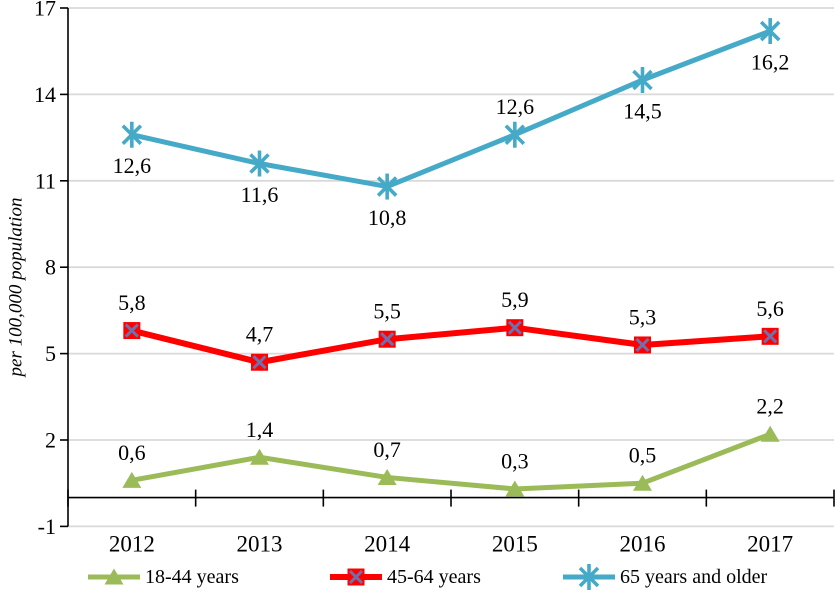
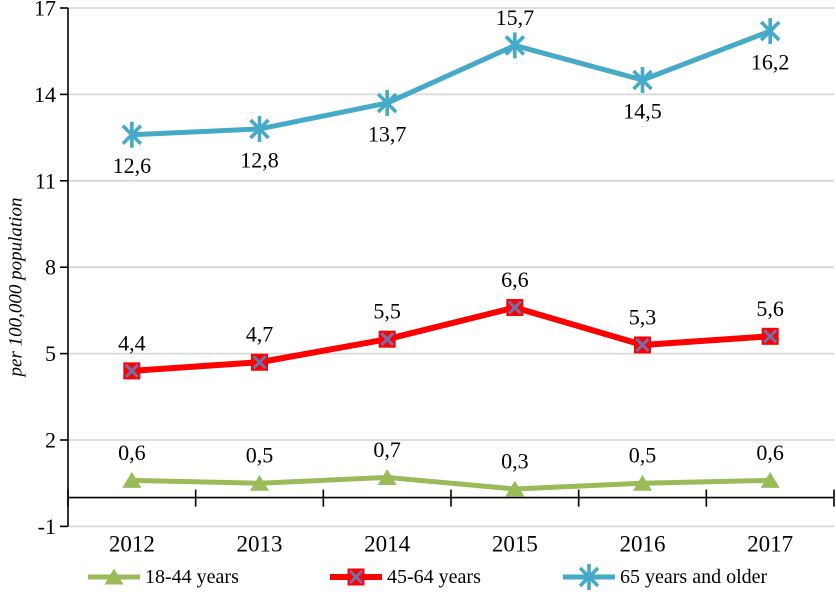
45-64 years/2012: 5,8 -> 4,4
18-44 years/2013: 1,4 -> 0,5
65 years and older/2013: 11,6 -> 12,8
65 years and older/2014: 10,8 -> 13,7
45-64 years/2015: 5,9 -> 6,6
65 years and older/2015: 12,6 -> 15,7
18-44 years/2017: 2,2 -> 0,6
